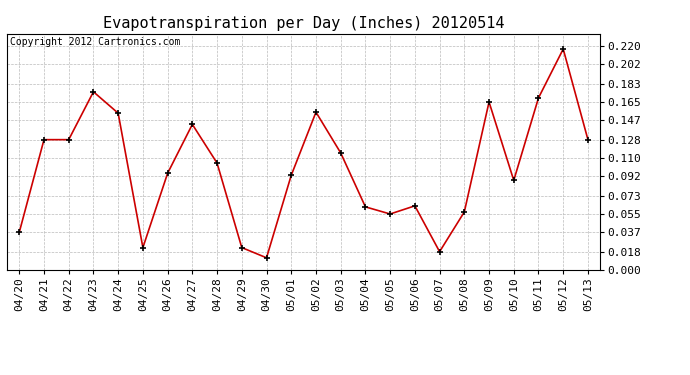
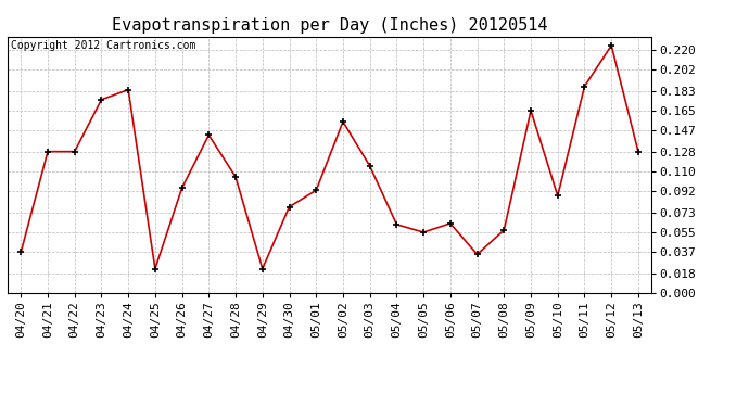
04/24: 0.154 -> 0.184
04/30: 0.012 -> 0.078
05/07: 0.018 -> 0.035
05/11: 0.169 -> 0.187
05/12: 0.217 -> 0.224
